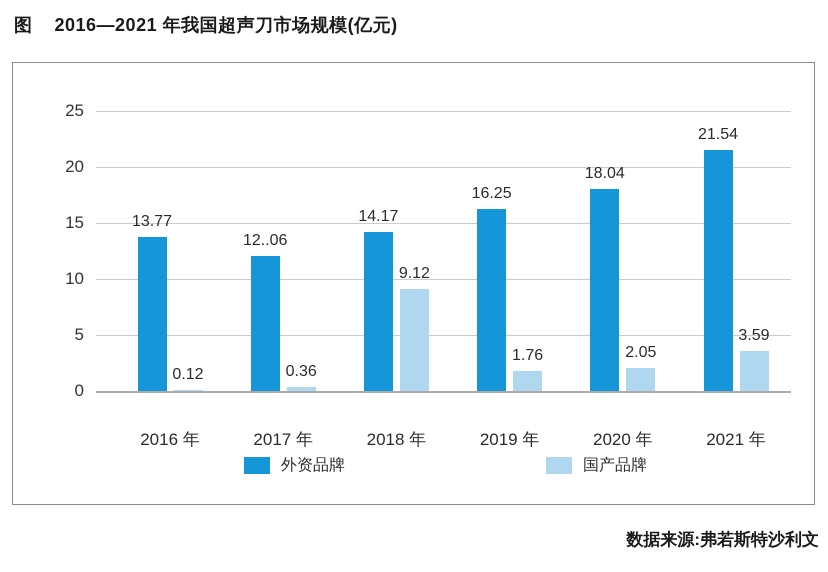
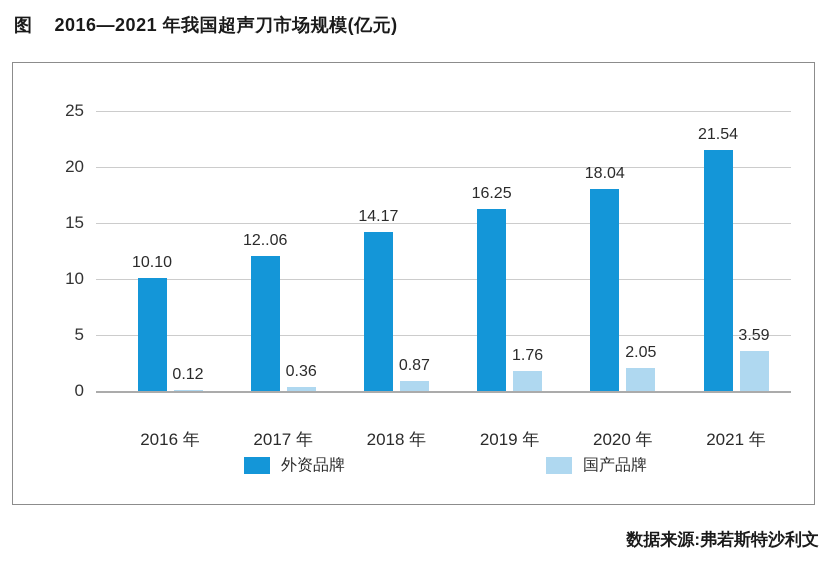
外资品牌/2016 年: 13.77 -> 10.10
国产品牌/2018 年: 9.12 -> 0.87
